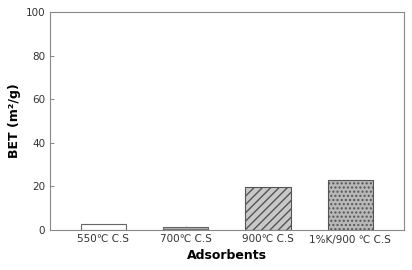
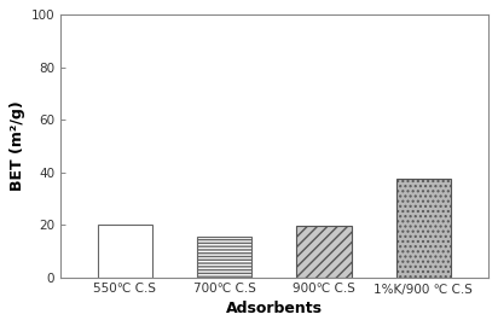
550℃ C.S: 2.5 -> 20.0
700℃ C.S: 1.0 -> 15.5
1%K/900 ℃ C.S: 23.0 -> 37.5
